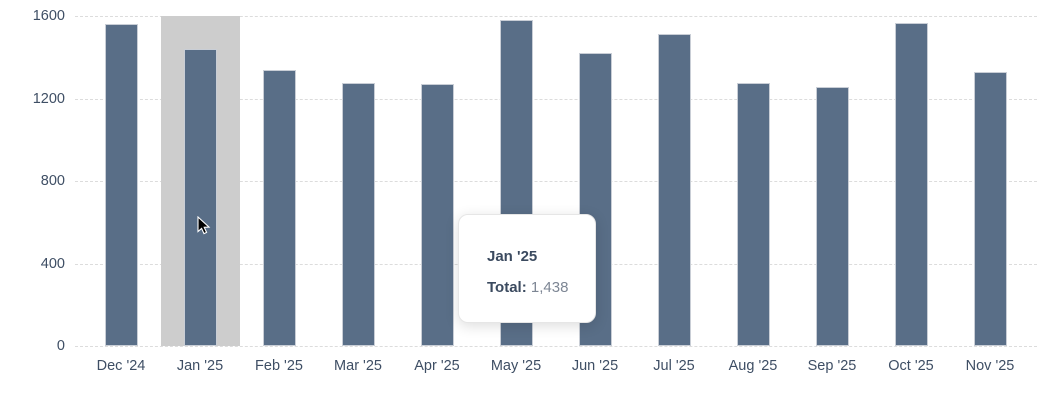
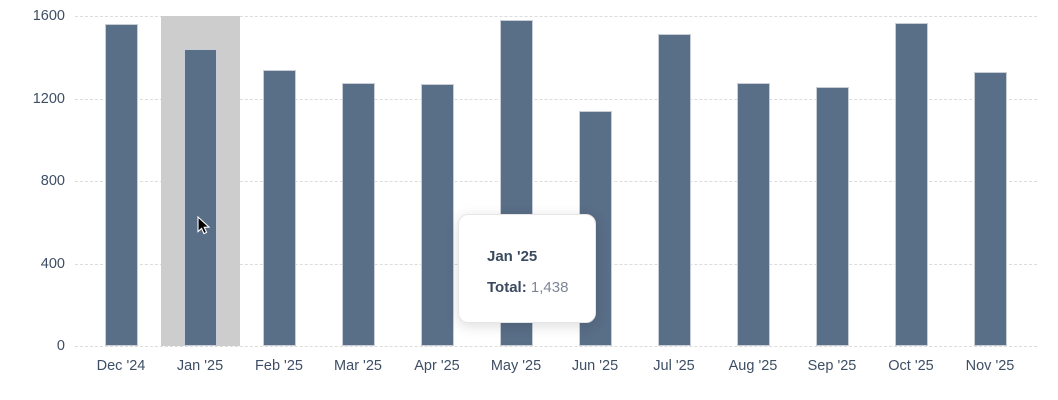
Jun '25: 1420 -> 1140
